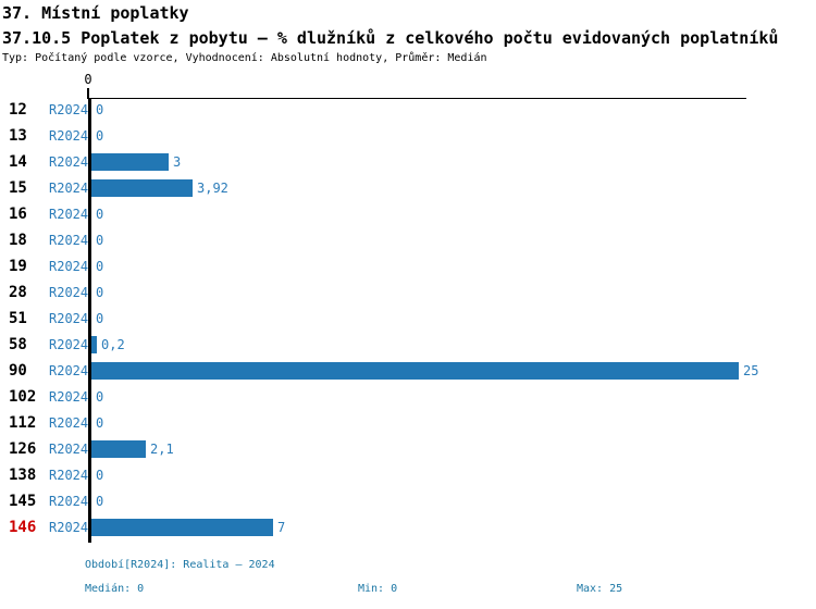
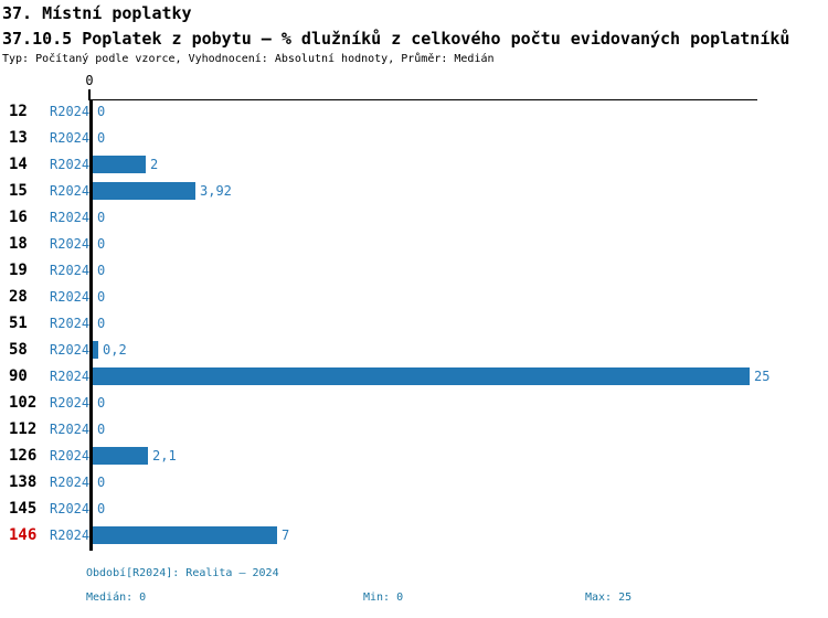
14: 3 -> 2
